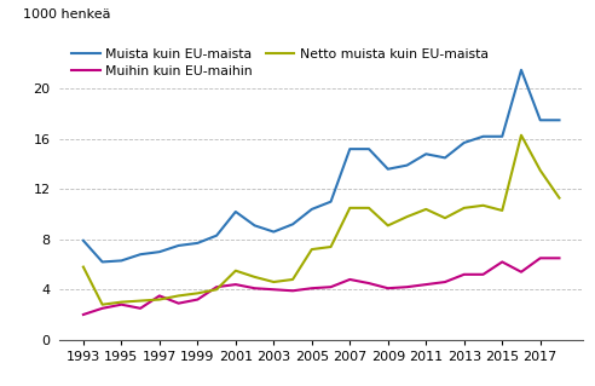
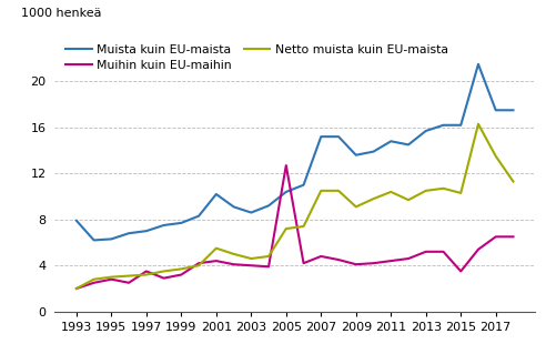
Netto muista kuin EU-maista/1993: 5.8 -> 2.0
Muihin kuin EU-maihin/2005: 4.1 -> 12.7
Muihin kuin EU-maihin/2015: 6.2 -> 3.5
